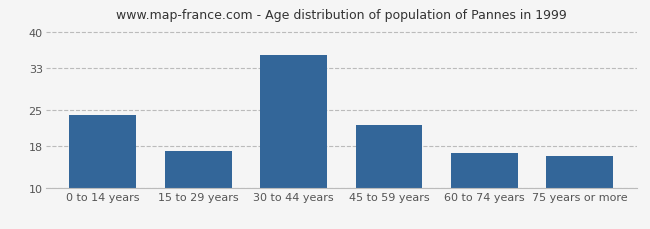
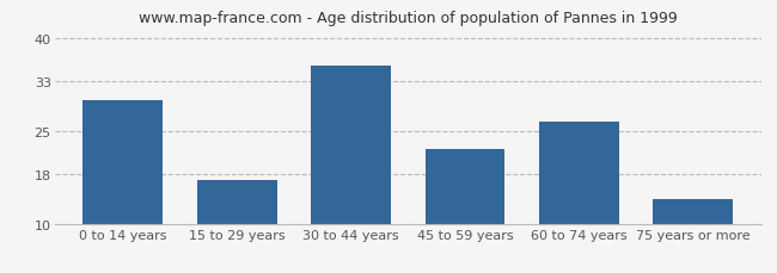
0 to 14 years: 24.0 -> 30.0
60 to 74 years: 16.6 -> 26.5
75 years or more: 16.0 -> 14.0
